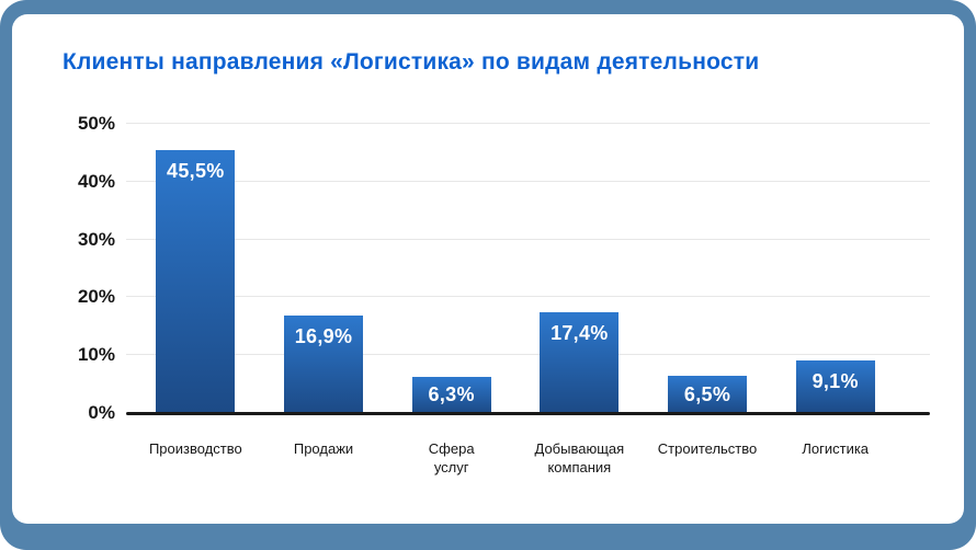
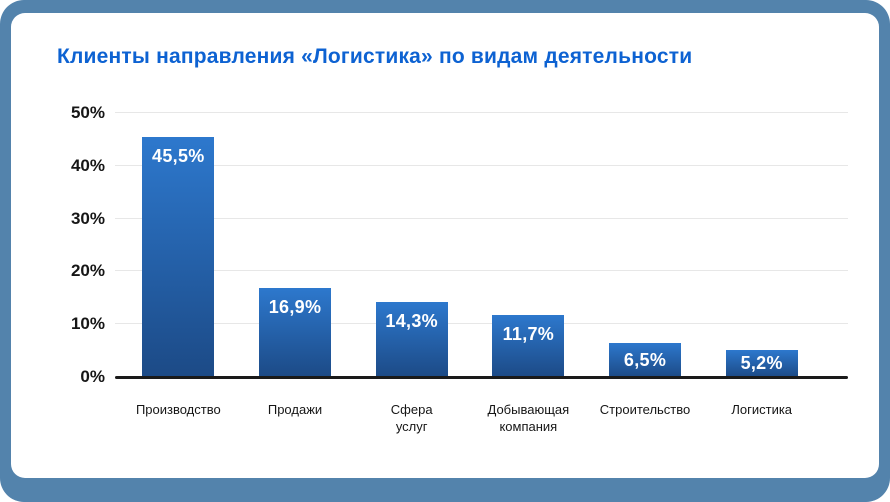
Сфера услуг: 6,3% -> 14,3%
Добывающая компания: 17,4% -> 11,7%
Логистика: 9,1% -> 5,2%
